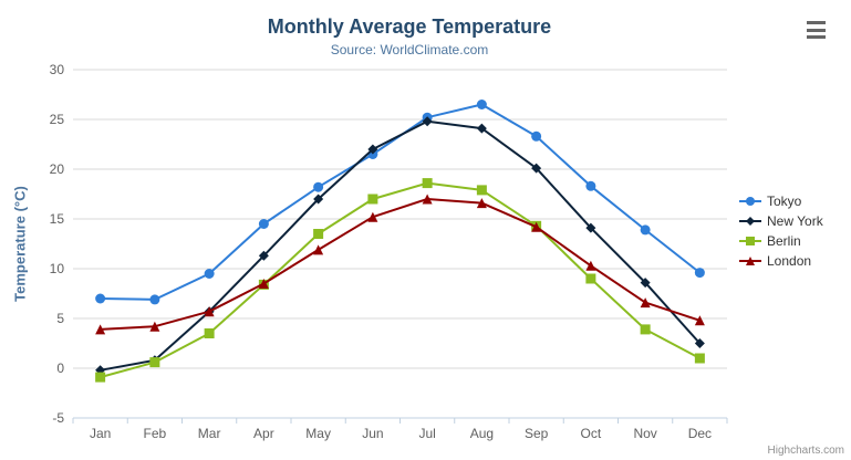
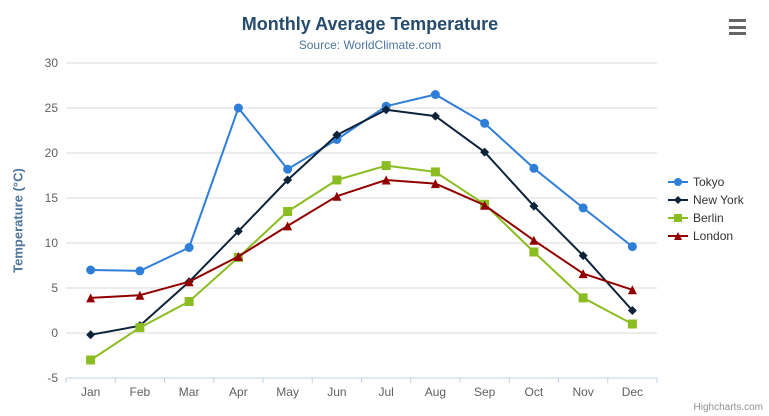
Berlin/Jan: -1 -> -3
Tokyo/Apr: 14 -> 25
